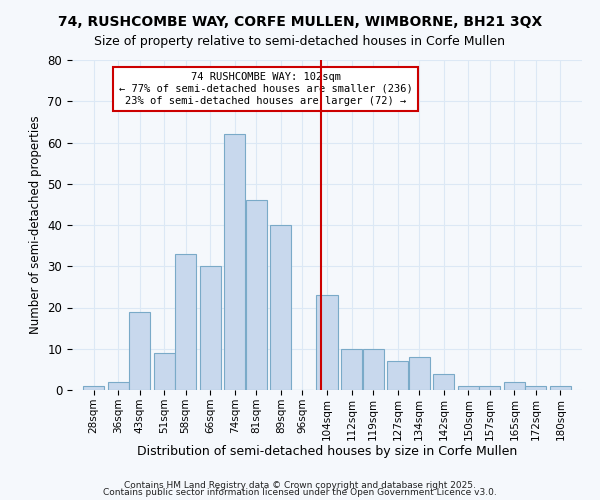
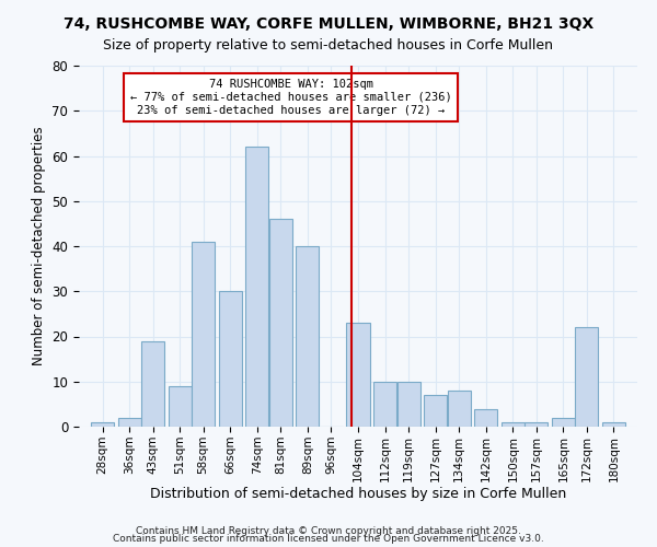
58sqm: 33 -> 41
172sqm: 1 -> 22
